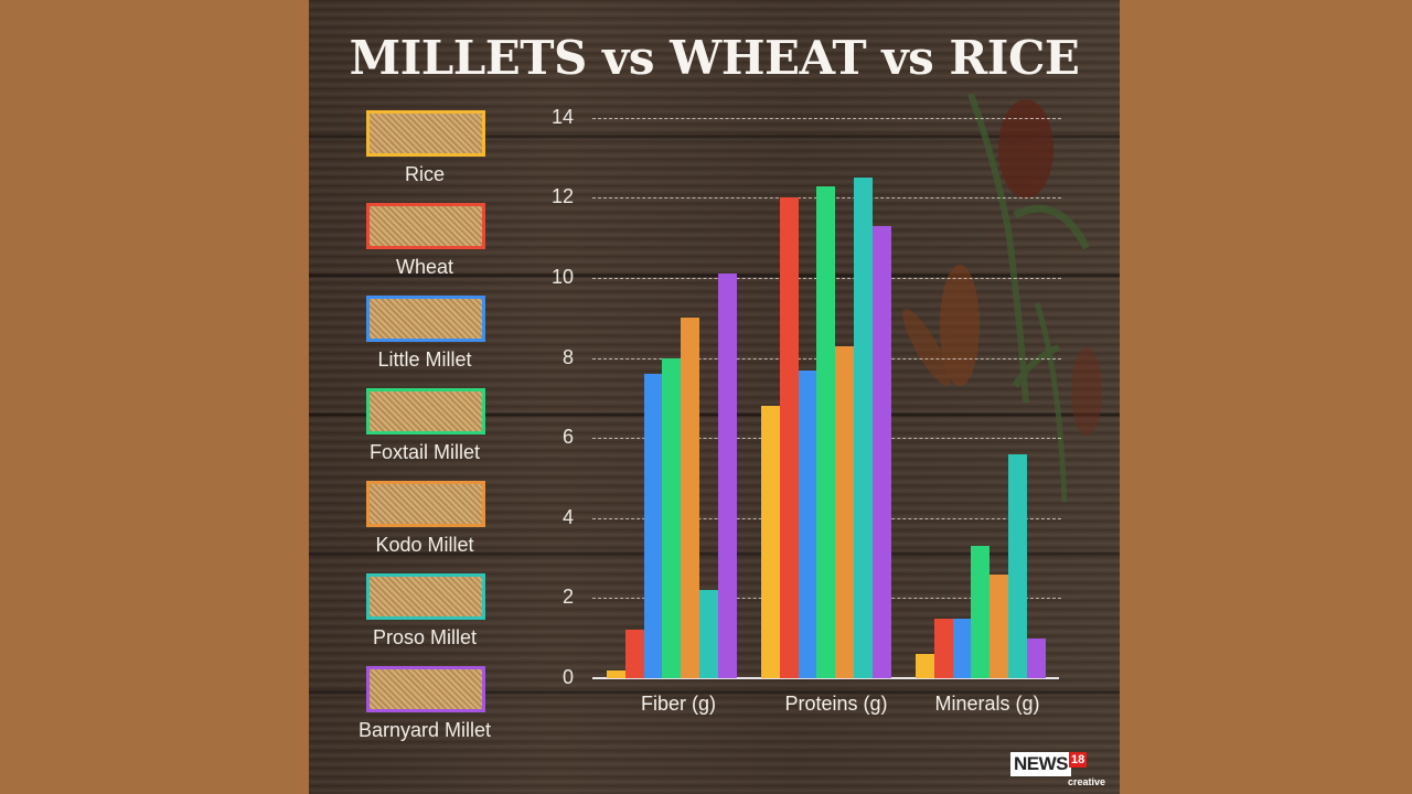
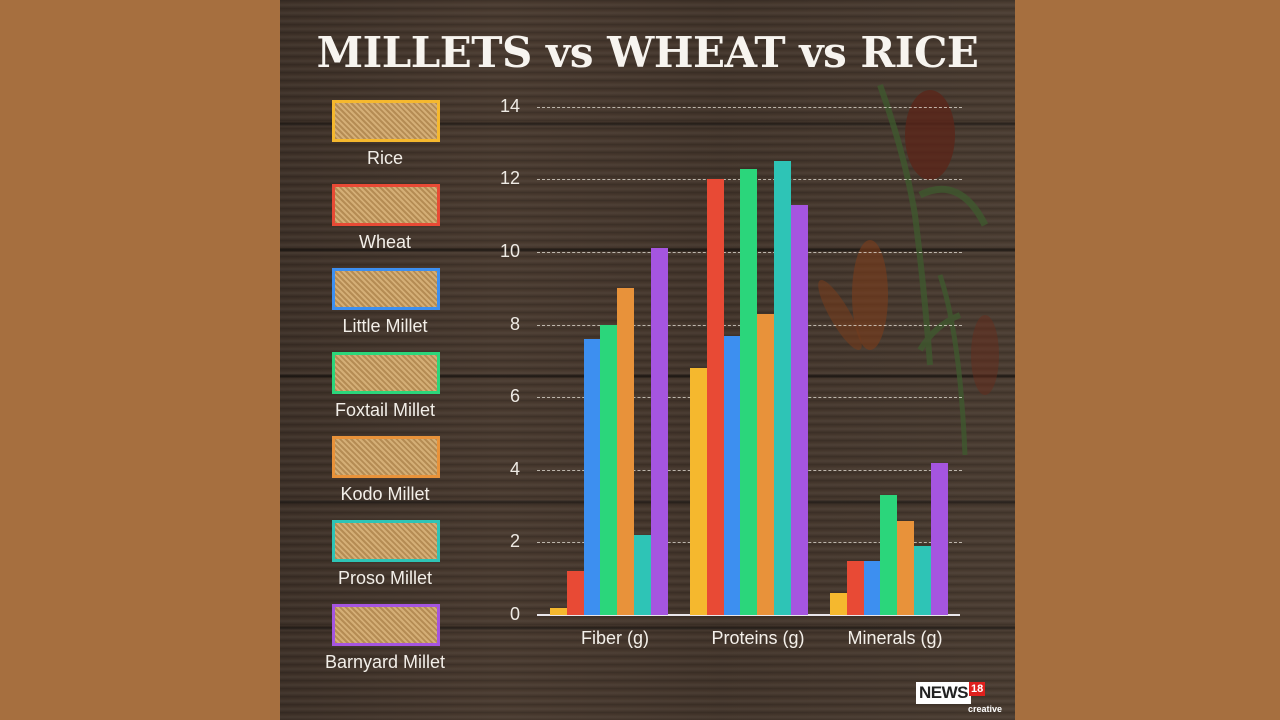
Proso Millet/Minerals (g): 5.6 -> 1.9
Barnyard Millet/Minerals (g): 1.0 -> 4.2
